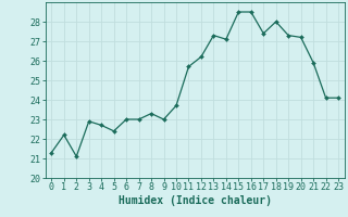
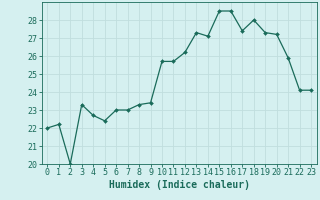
0: 21.3 -> 22.0
2: 21.1 -> 20.0
3: 22.9 -> 23.3
9: 23.0 -> 23.4
10: 23.7 -> 25.7
